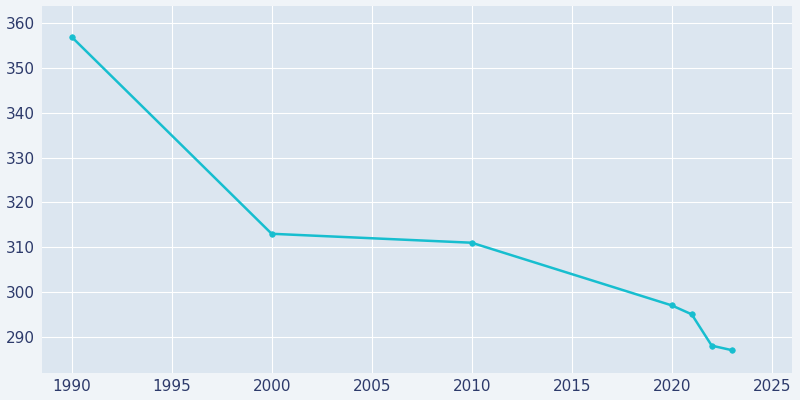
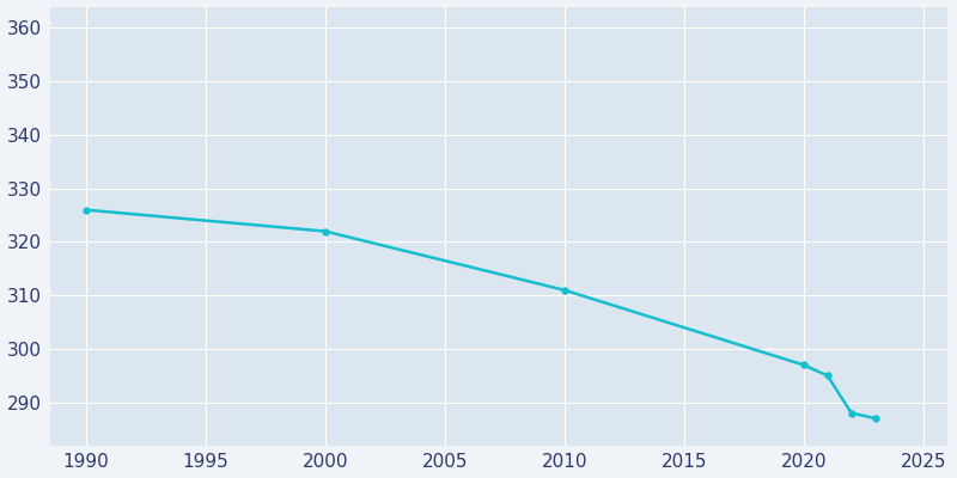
1990: 357 -> 326
2000: 313 -> 322
